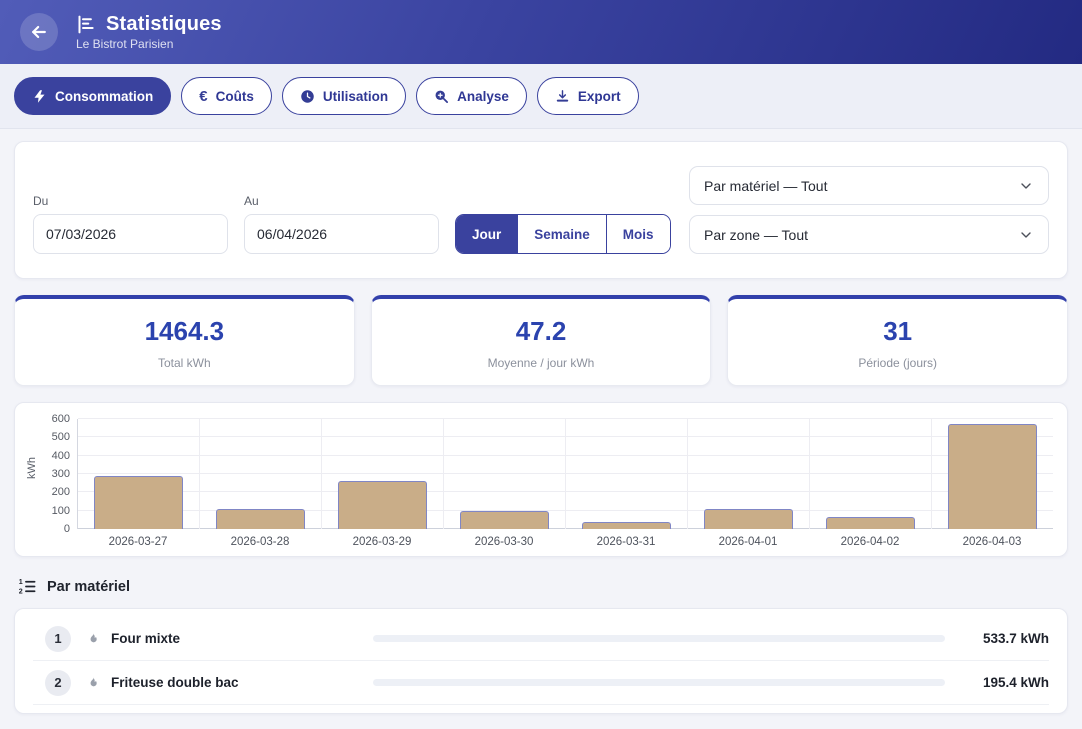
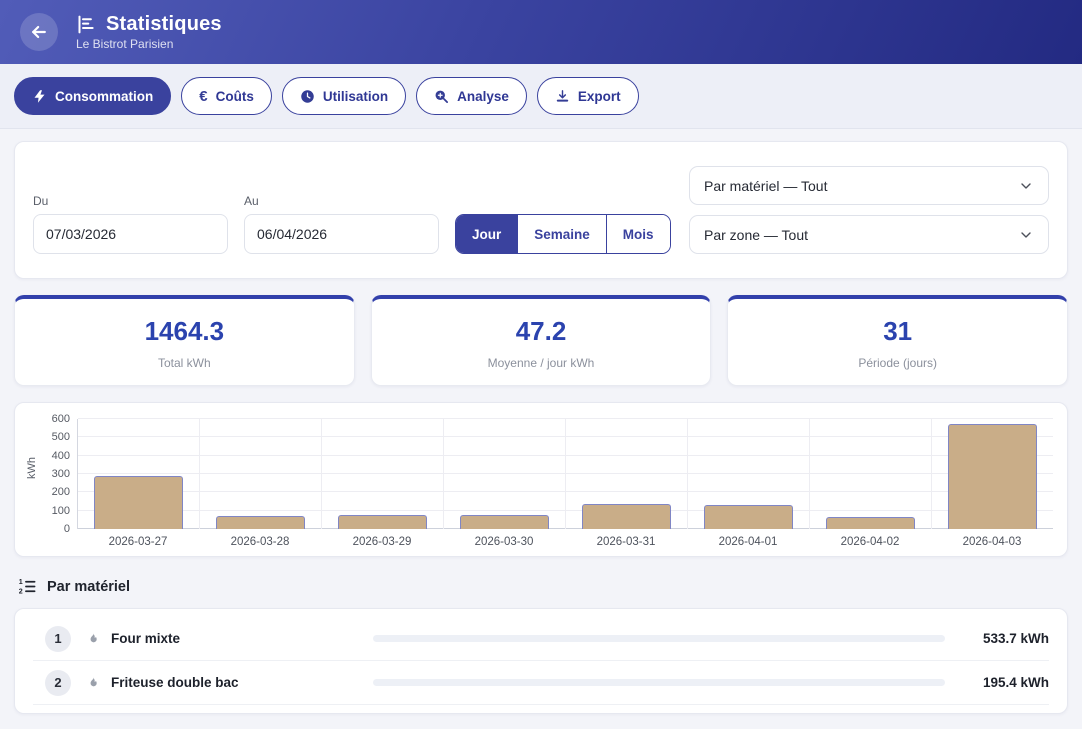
2026-03-28: 110 -> 70
2026-03-29: 260 -> 80
2026-03-30: 100 -> 80
2026-03-31: 40 -> 140
2026-04-01: 110 -> 130
